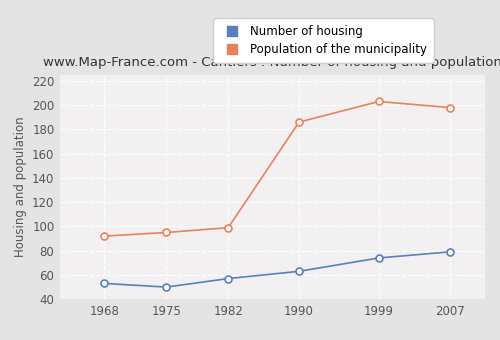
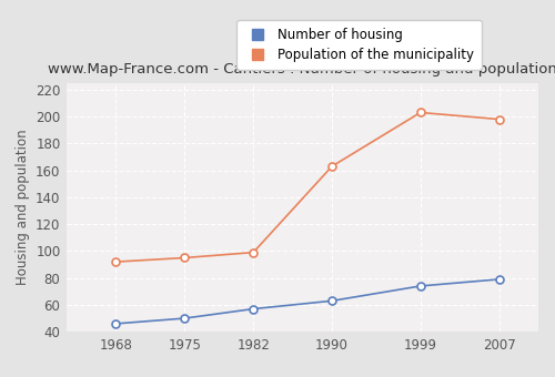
Number of housing/1968: 53 -> 46
Population of the municipality/1990: 186 -> 163
